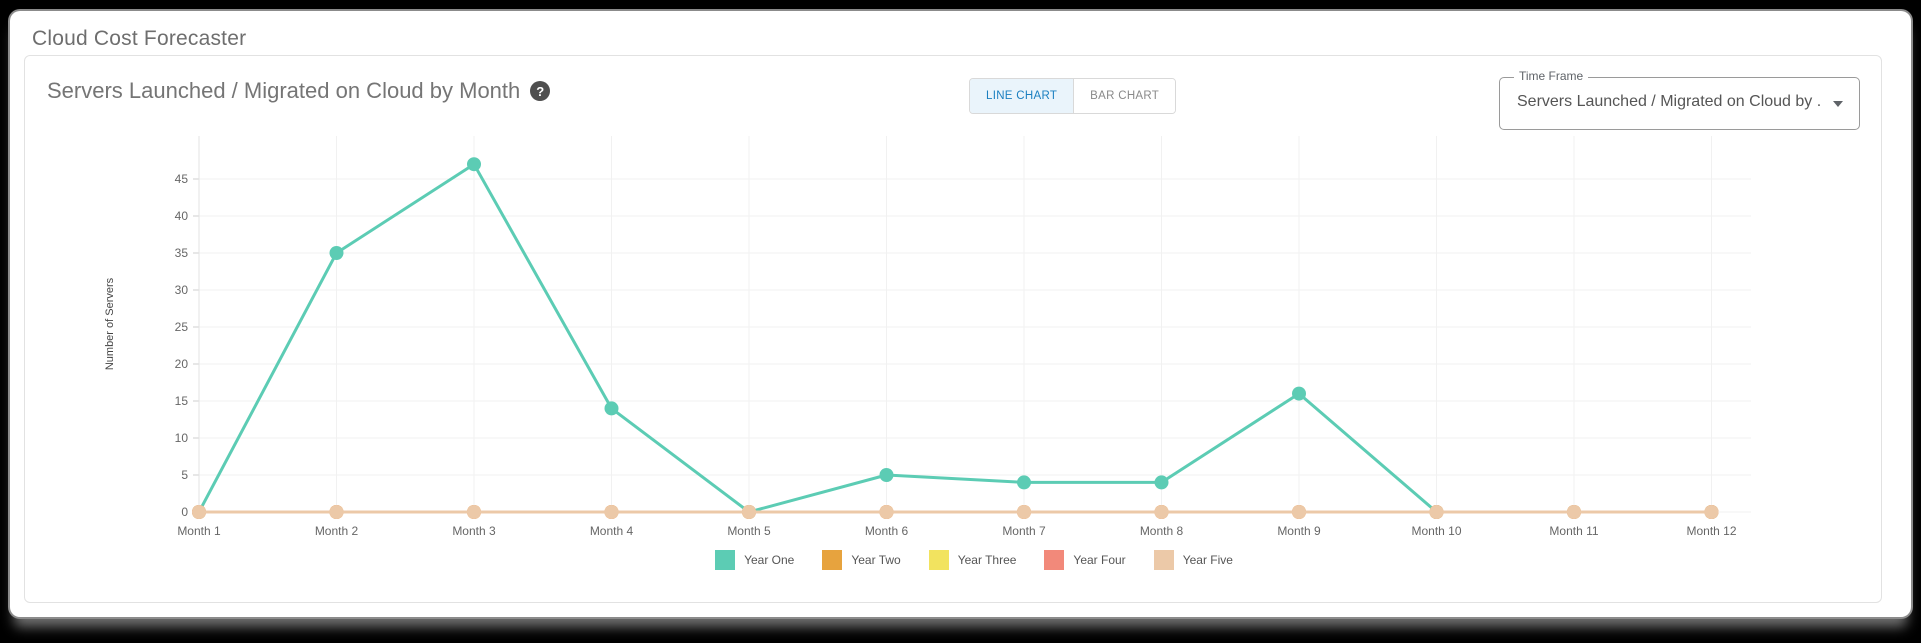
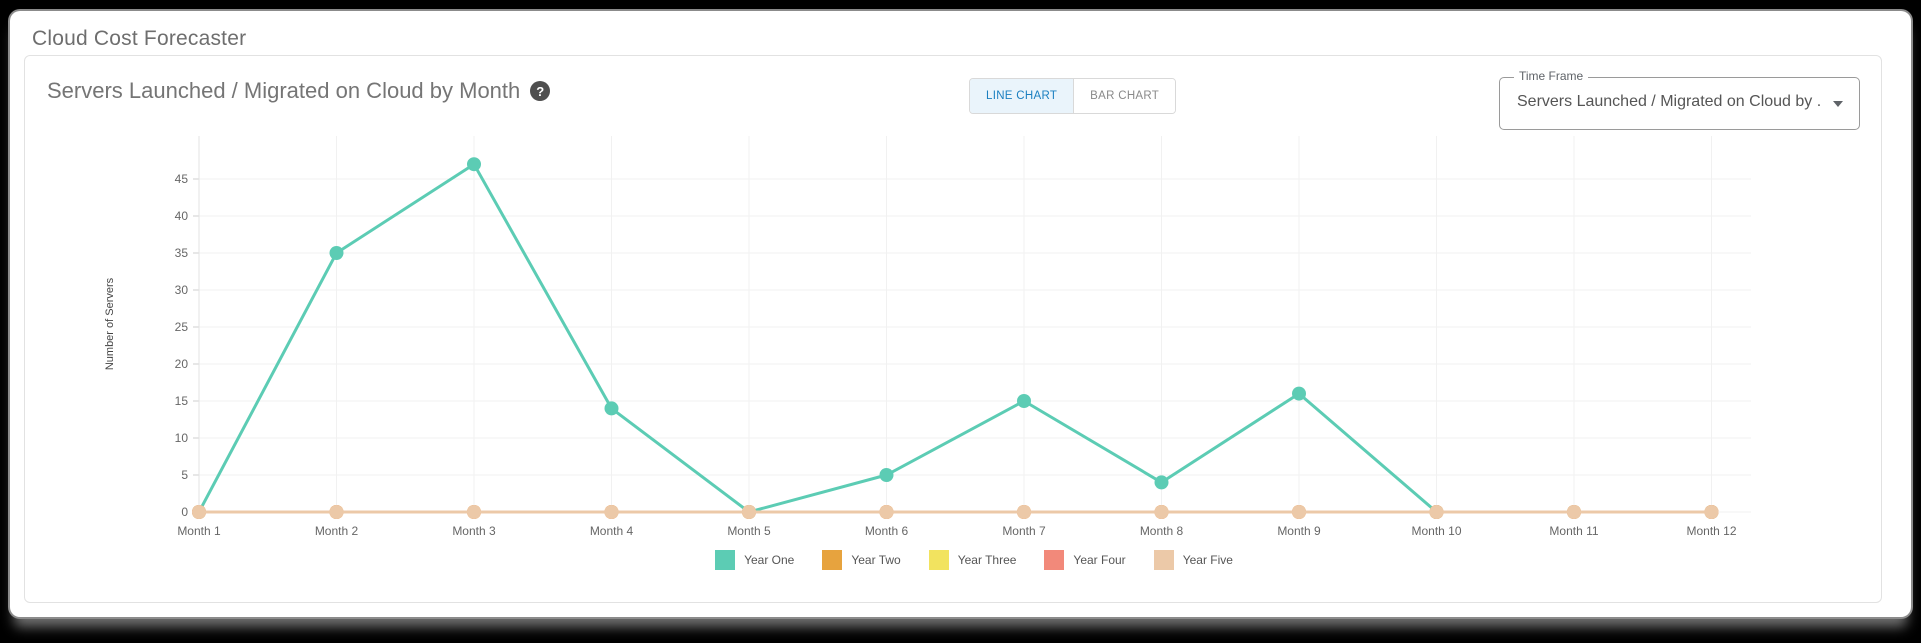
Year One/Month 7: 4 -> 15
